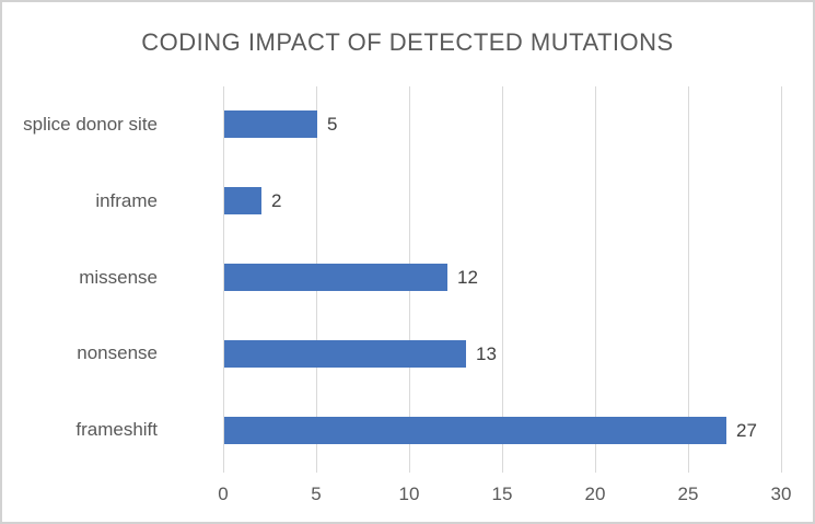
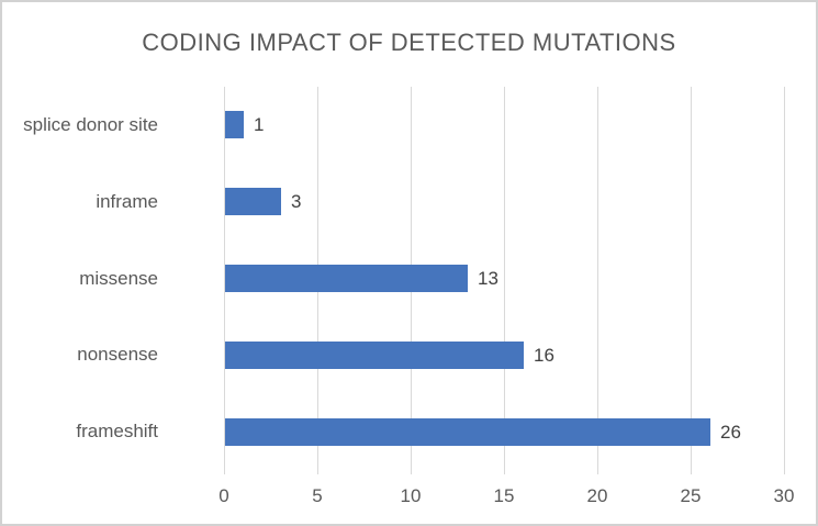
splice donor site: 5 -> 1
inframe: 2 -> 3
missense: 12 -> 13
nonsense: 13 -> 16
frameshift: 27 -> 26
